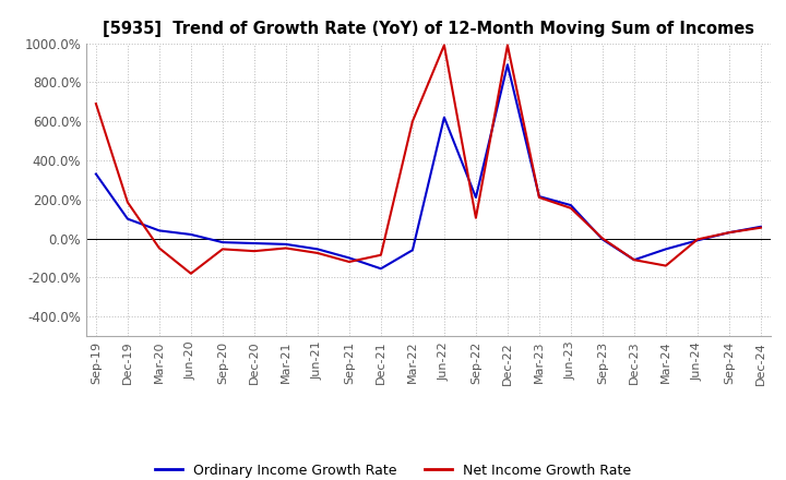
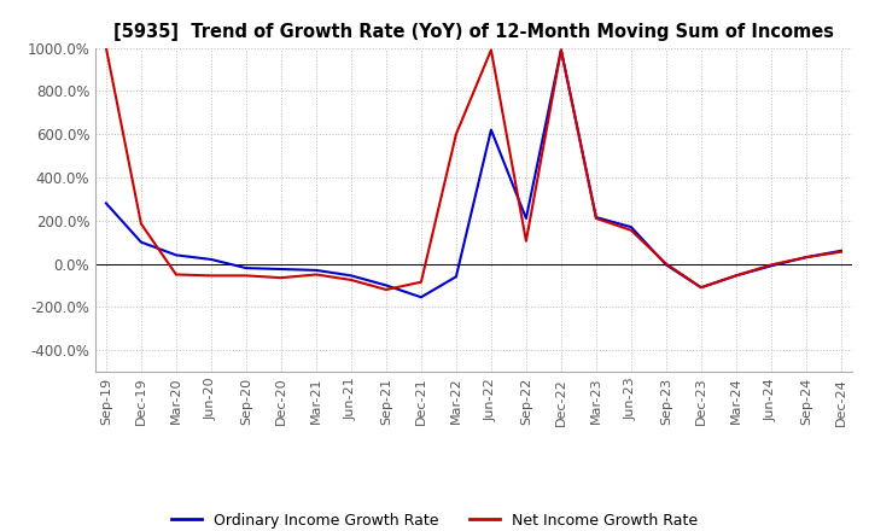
Ordinary Income Growth Rate/Sep-19: 330% -> 280%
Net Income Growth Rate/Sep-19: 690% -> 1000%
Net Income Growth Rate/Jun-20: -180% -> -60%
Ordinary Income Growth Rate/Dec-22: 890% -> 990%
Net Income Growth Rate/Mar-24: -140% -> -60%
